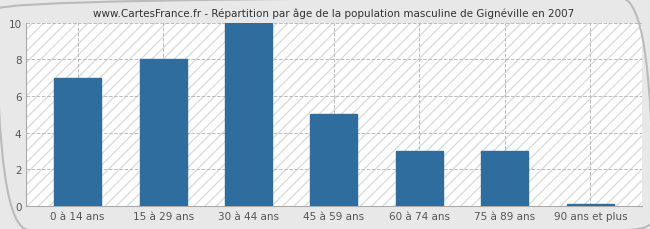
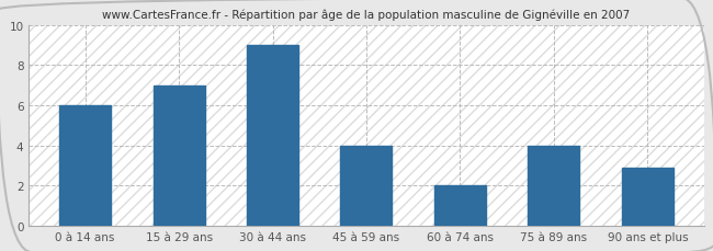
0 à 14 ans: 7.0 -> 6.0
15 à 29 ans: 8.0 -> 7.0
30 à 44 ans: 10.0 -> 9.0
45 à 59 ans: 5.0 -> 4.0
60 à 74 ans: 3.0 -> 2.0
75 à 89 ans: 3.0 -> 4.0
90 ans et plus: 0.1 -> 2.9
